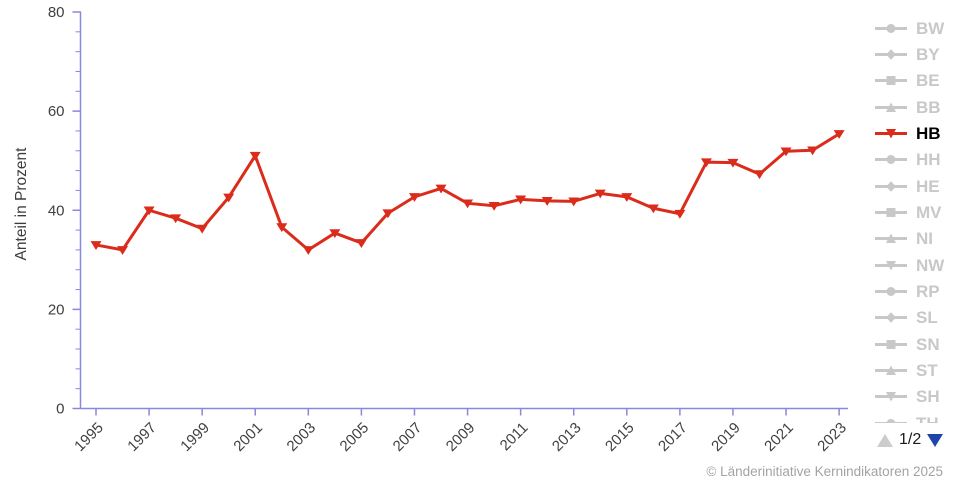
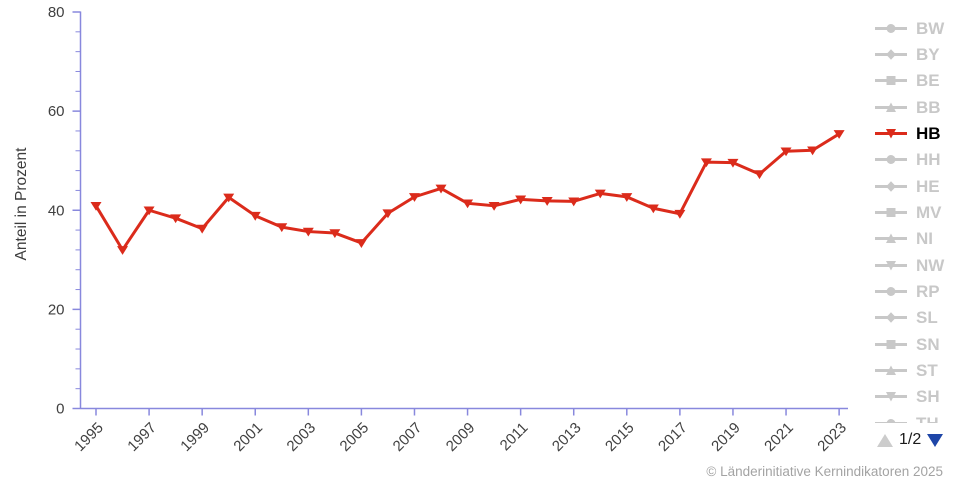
1995: 33 -> 41
2001: 51 -> 39
2003: 32 -> 36
